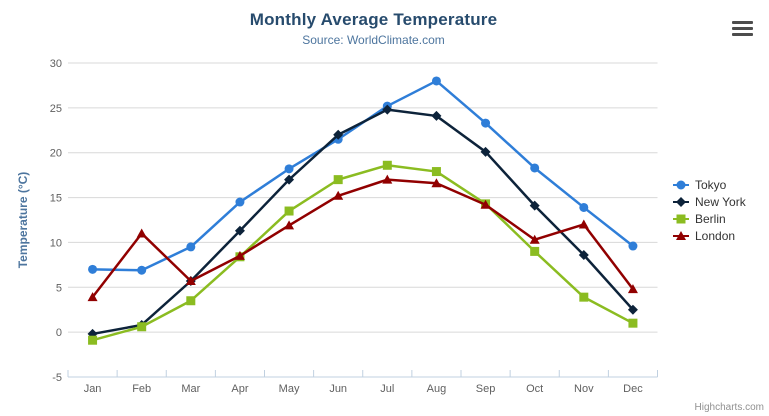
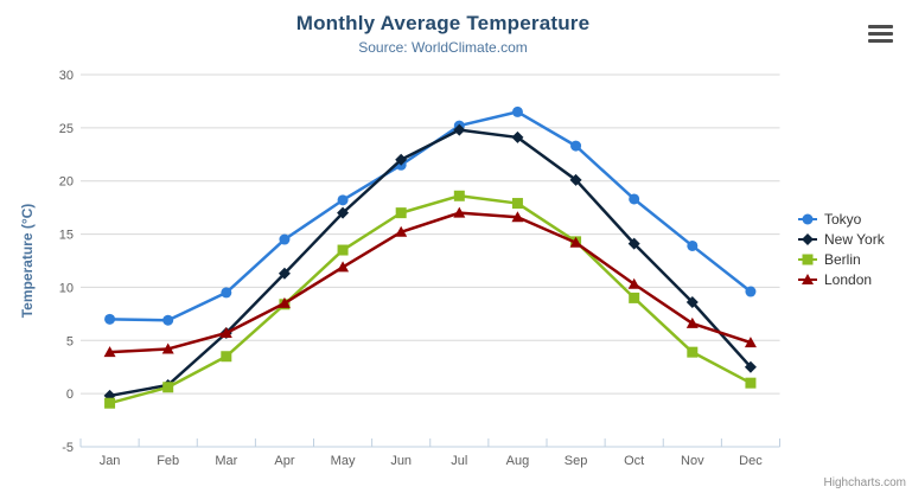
London/Feb: 11 -> 4
Tokyo/Aug: 28 -> 26
London/Nov: 12 -> 7
